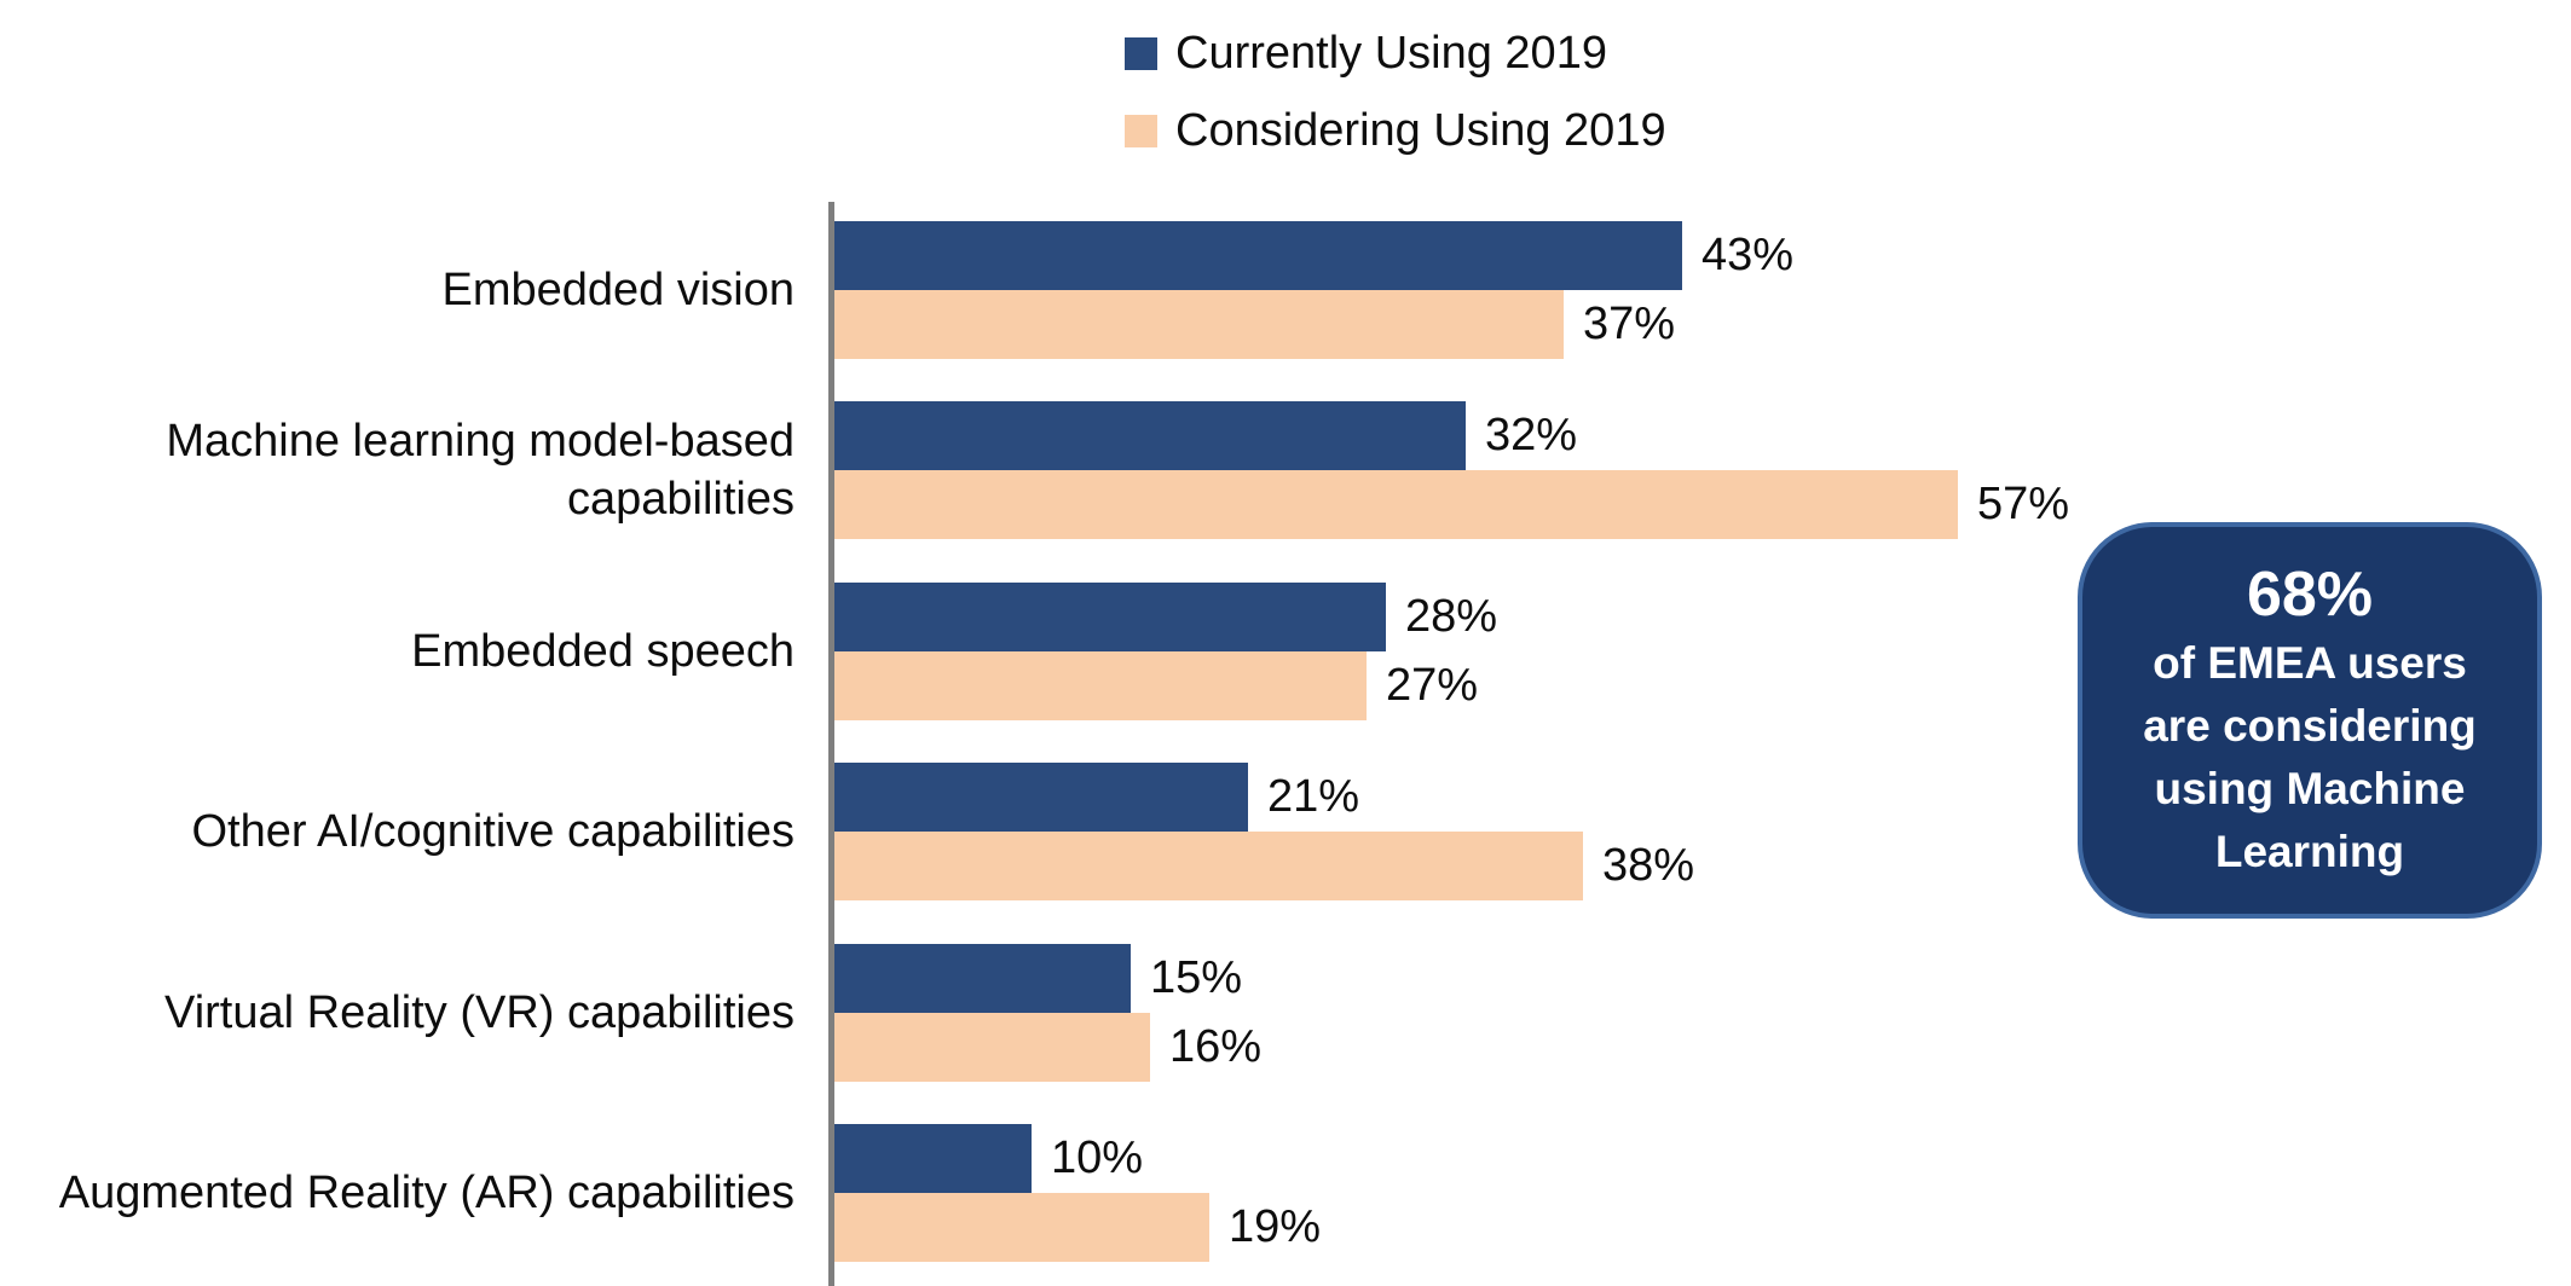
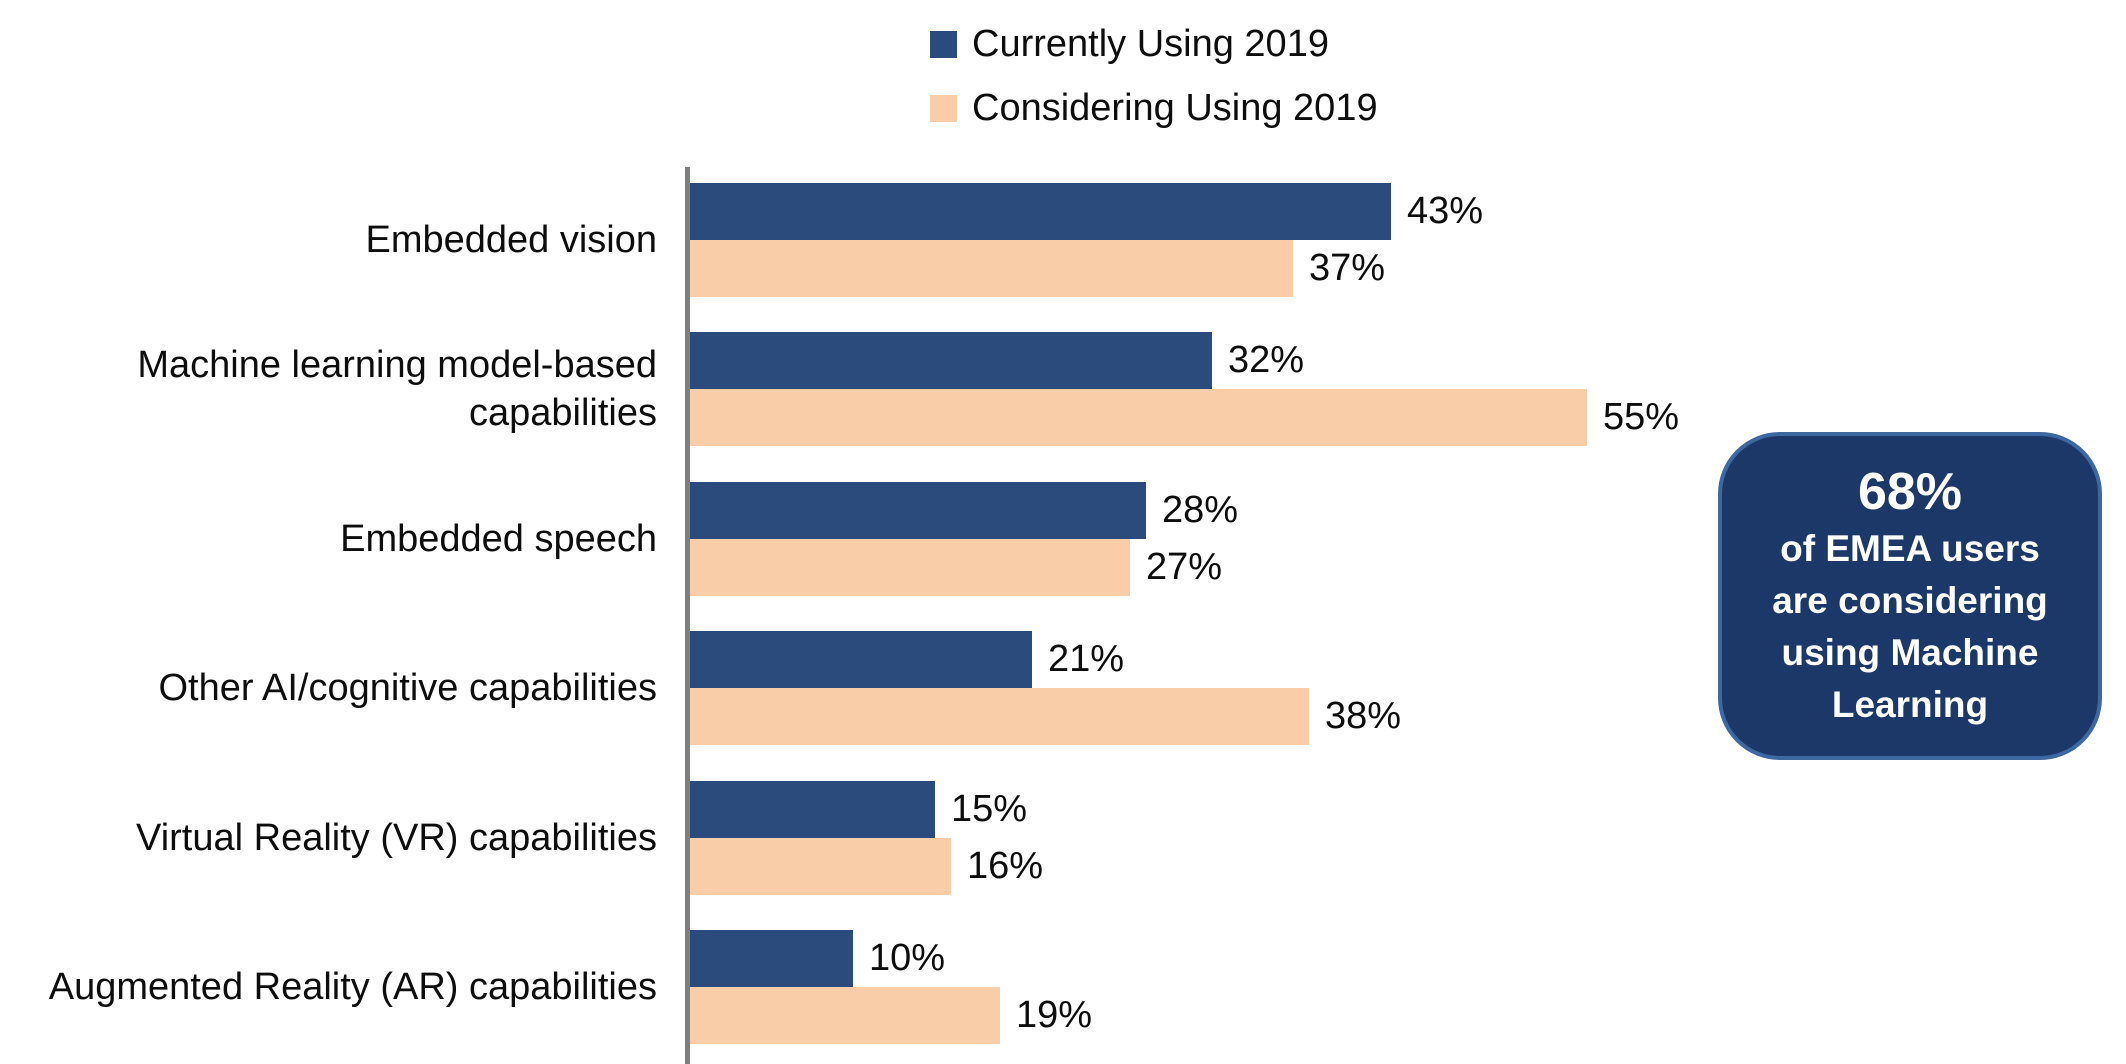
Considering Using 2019/Machine learning model-based capabilities: 57% -> 55%
